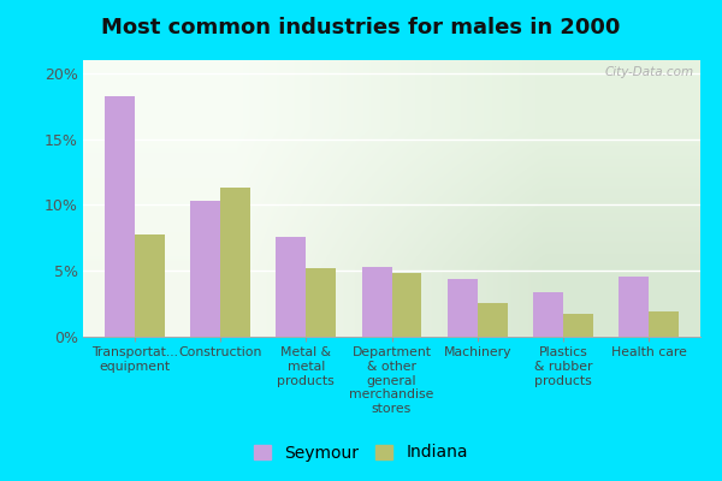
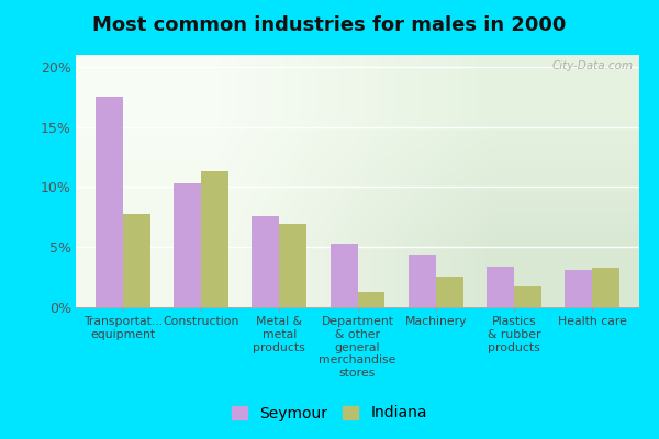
Seymour/Transportat... equipment: 18.3% -> 17.5%
Indiana/Metal & metal products: 5.2% -> 6.9%
Indiana/Department & other general merchandise stores: 4.8% -> 1.3%
Seymour/Health care: 4.6% -> 3.1%
Indiana/Health care: 1.9% -> 3.3%
